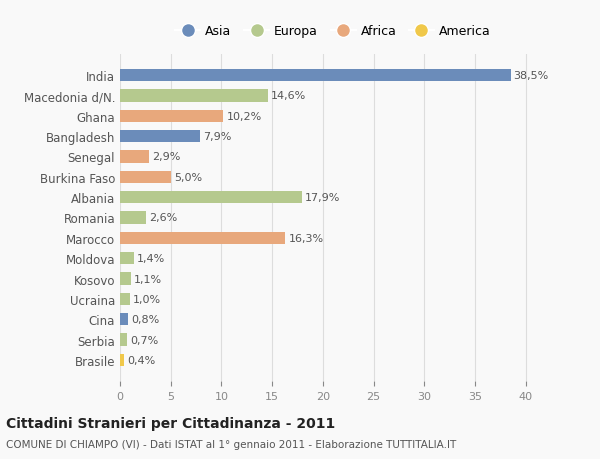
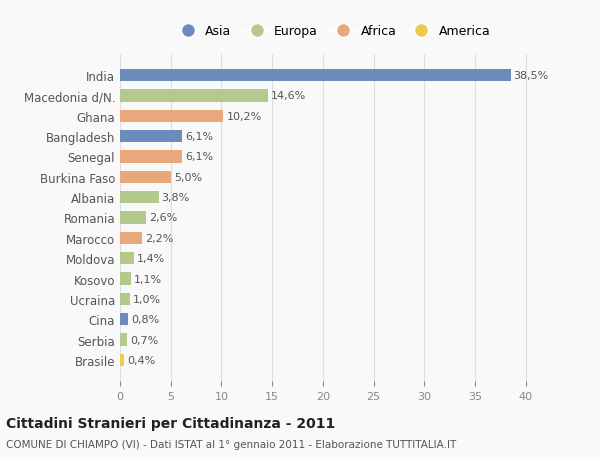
Bangladesh: 7,9% -> 6,1%
Senegal: 2,9% -> 6,1%
Albania: 17,9% -> 3,8%
Marocco: 16,3% -> 2,2%
